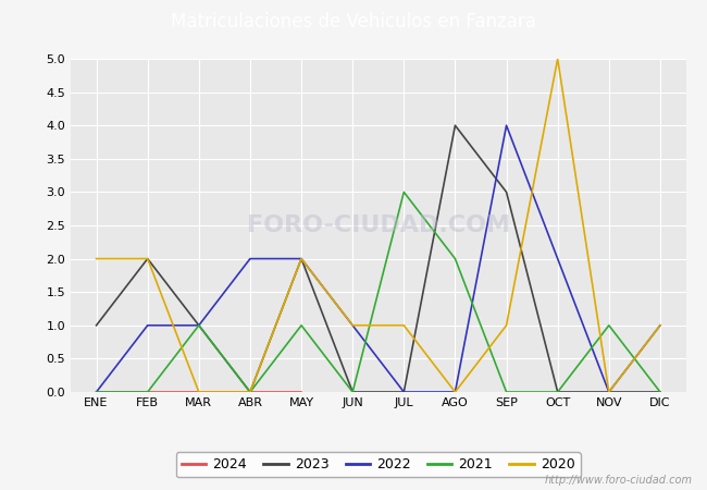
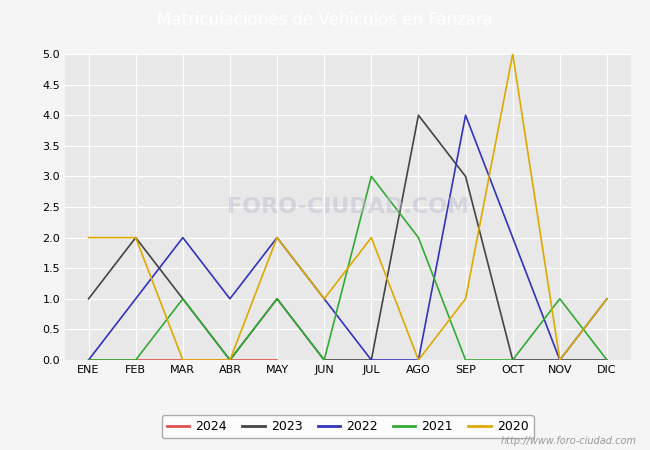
2022/MAR: 1 -> 2
2022/ABR: 2 -> 1
2023/MAY: 2 -> 1
2020/JUL: 1 -> 2
